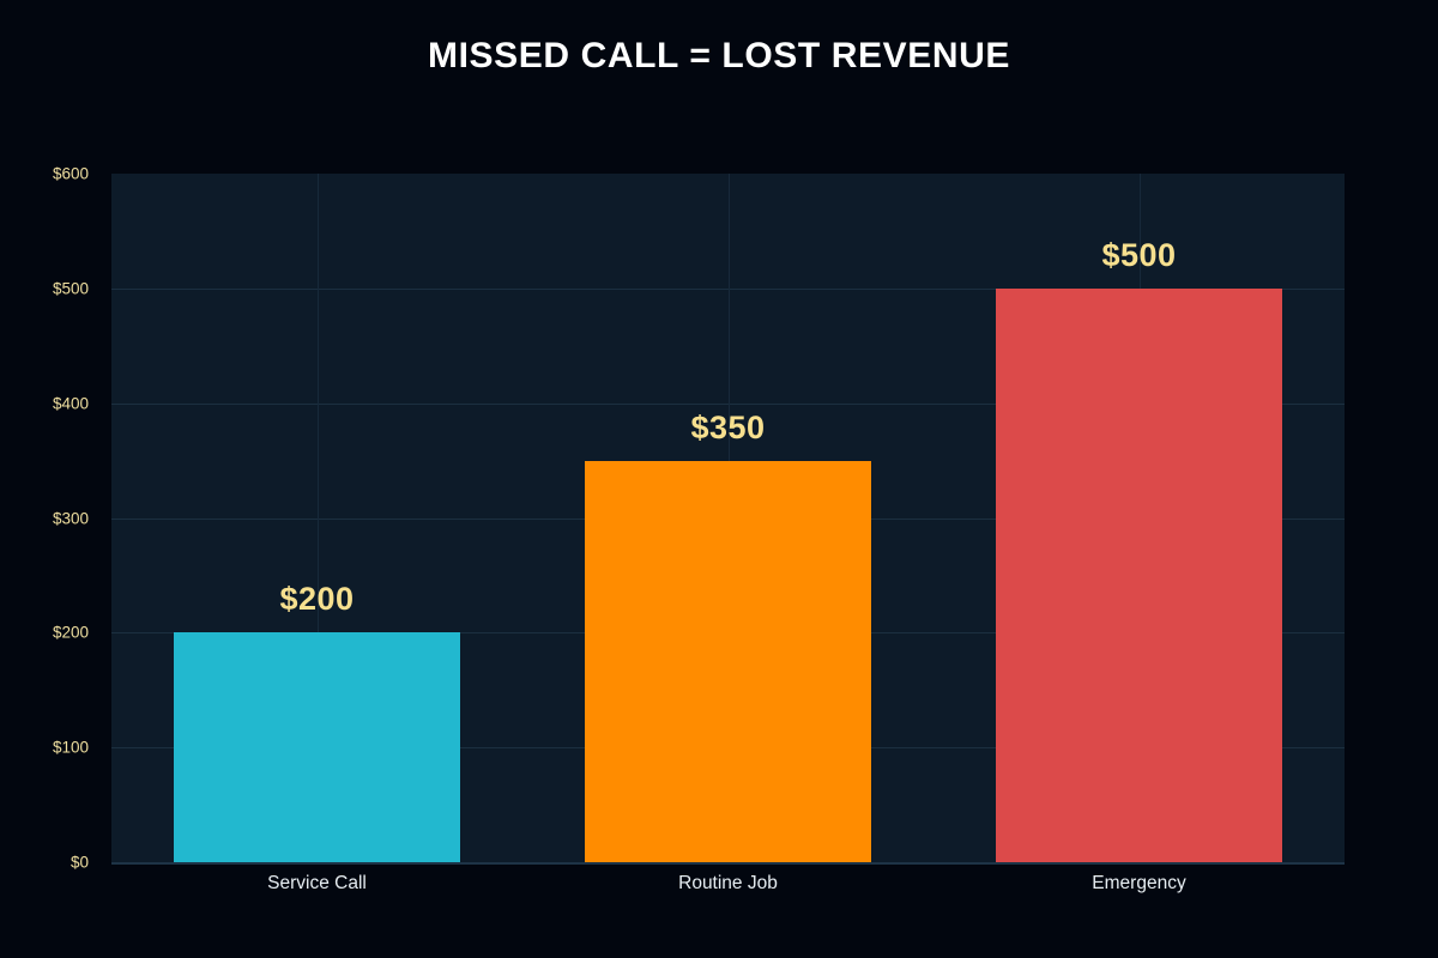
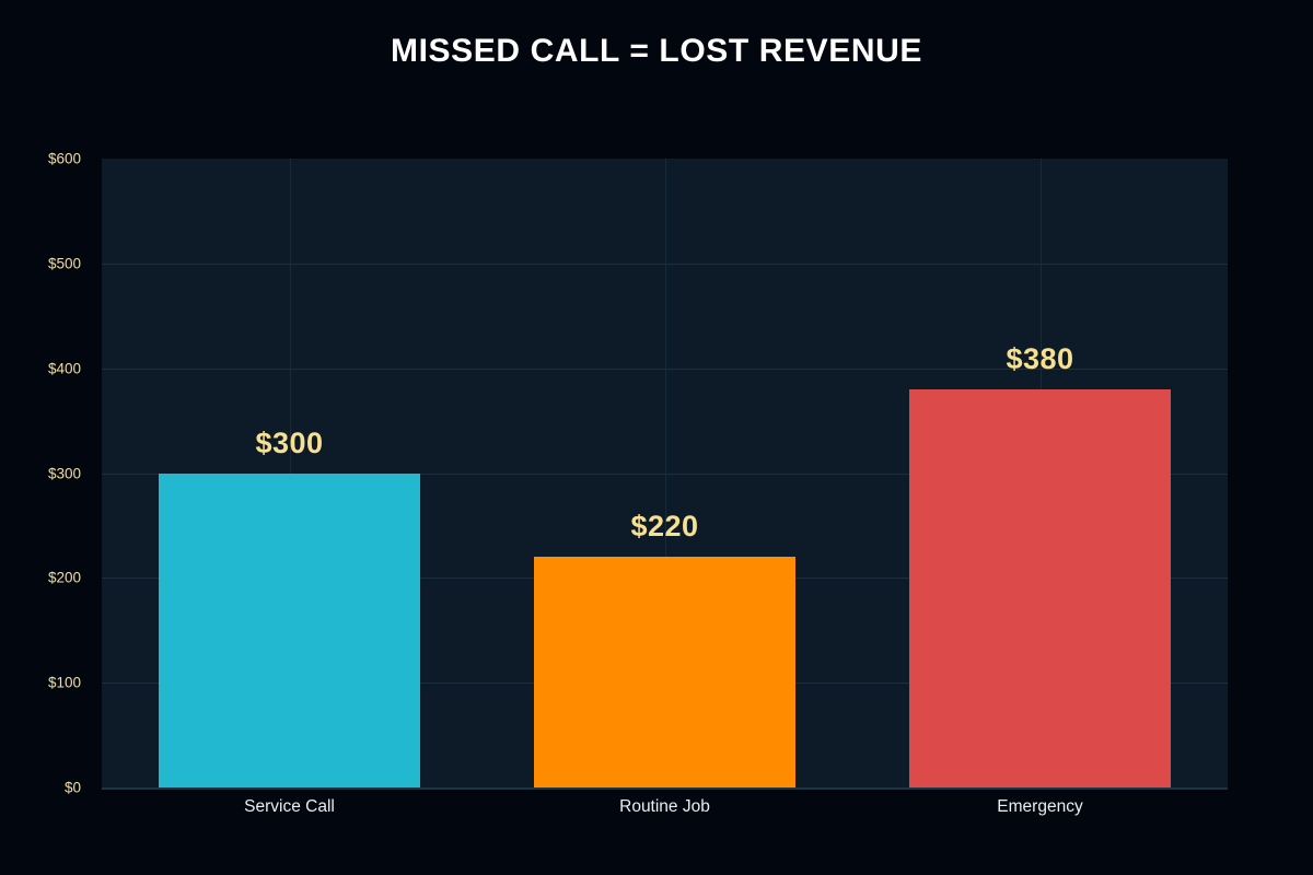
Service Call: $200 -> $300
Routine Job: $350 -> $220
Emergency: $500 -> $380
